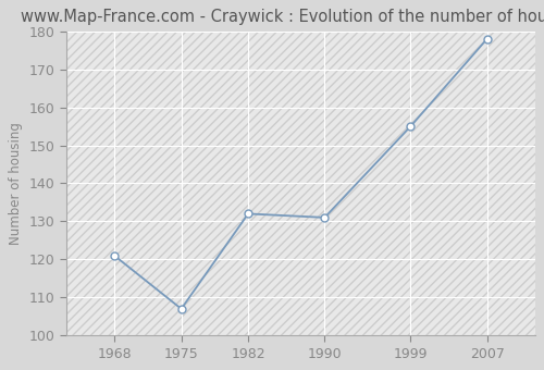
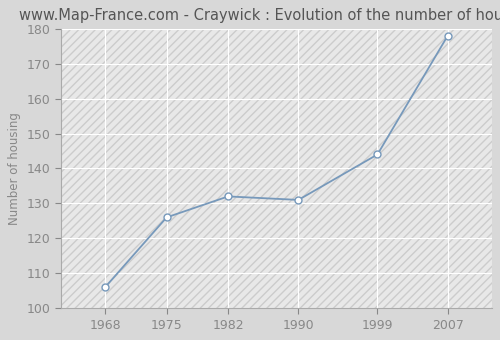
1968: 121 -> 106
1975: 107 -> 126
1999: 155 -> 144
